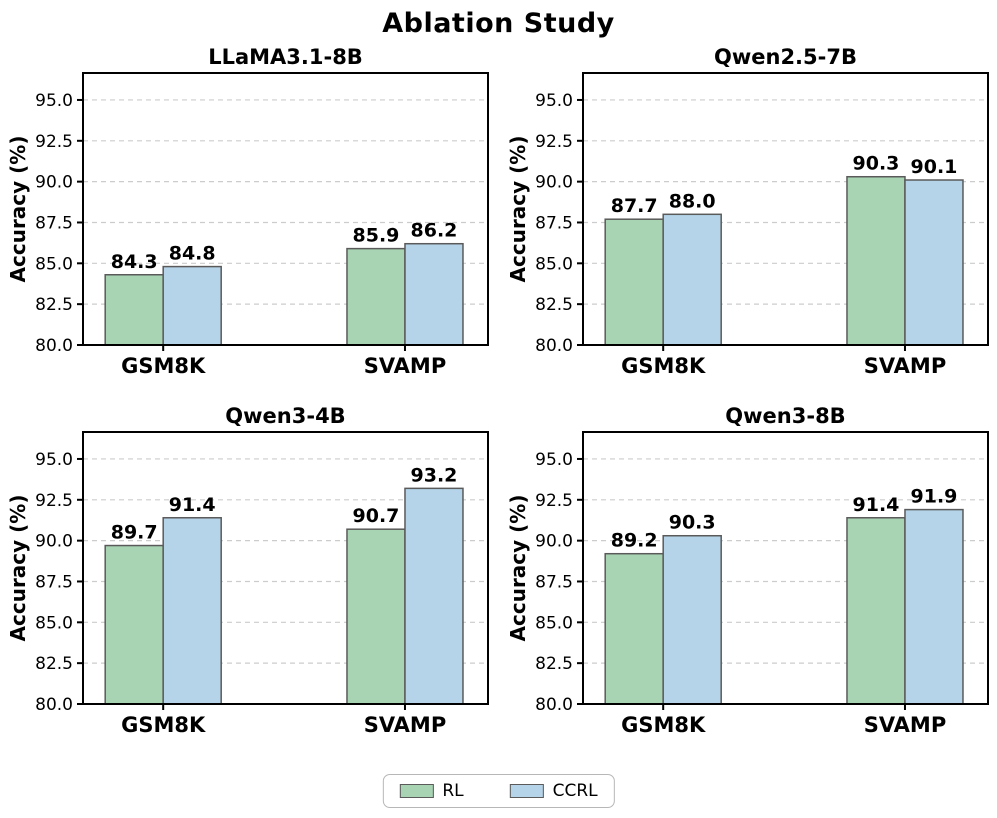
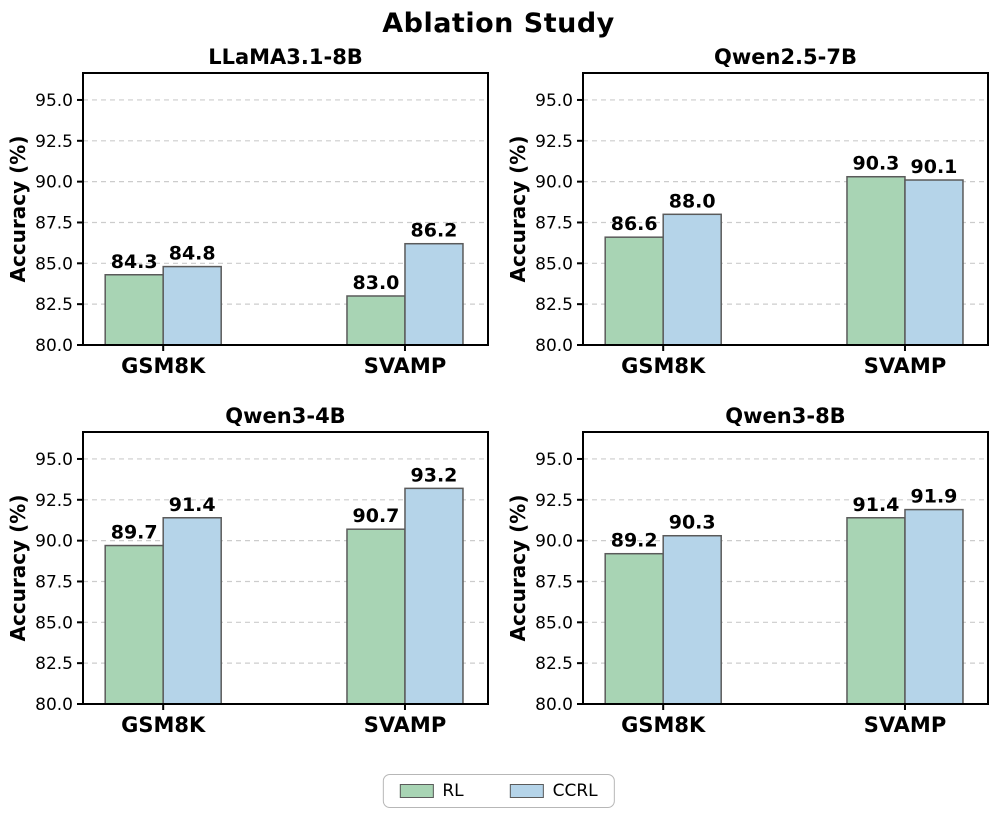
LLaMA3.1-8B/RL/SVAMP: 85.9 -> 83.0
Qwen2.5-7B/RL/GSM8K: 87.7 -> 86.6
